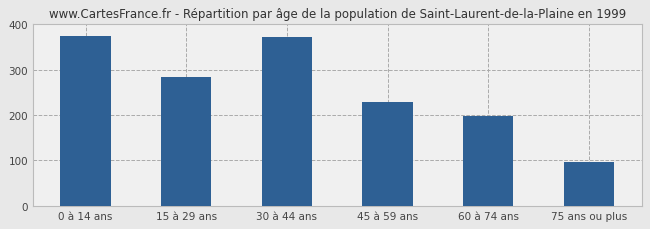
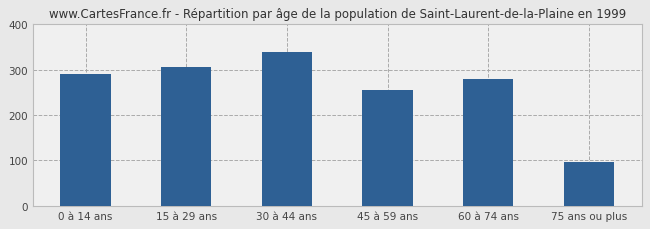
0 à 14 ans: 375 -> 290
15 à 29 ans: 283 -> 305
30 à 44 ans: 372 -> 340
45 à 59 ans: 228 -> 255
60 à 74 ans: 197 -> 280
